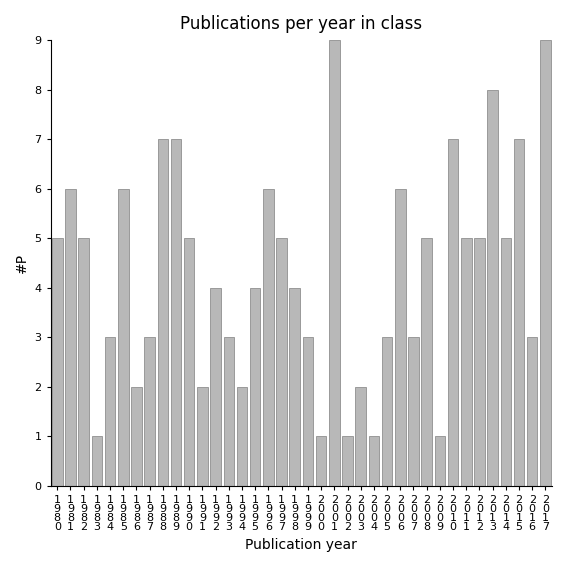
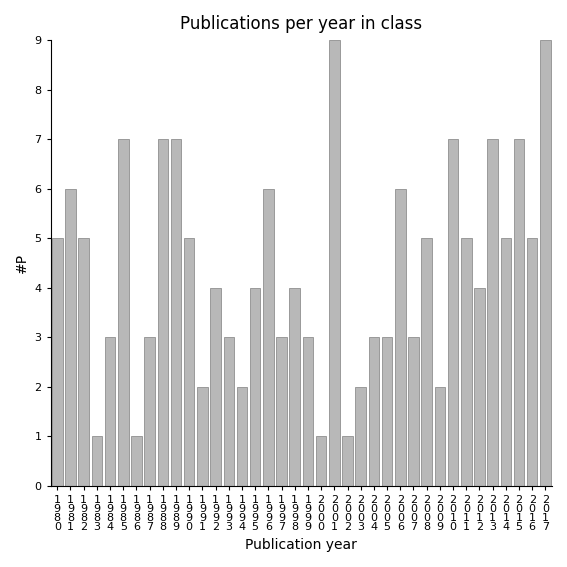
1 9 8 5: 6 -> 7
1 9 8 6: 2 -> 1
1 9 9 7: 5 -> 3
2 0 0 4: 1 -> 3
2 0 0 9: 1 -> 2
2 0 1 2: 5 -> 4
2 0 1 3: 8 -> 7
2 0 1 6: 3 -> 5
